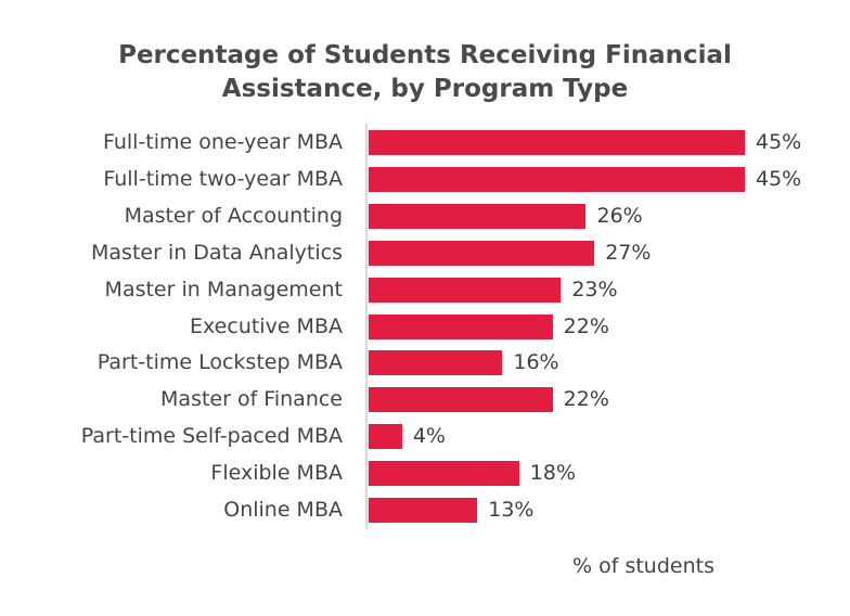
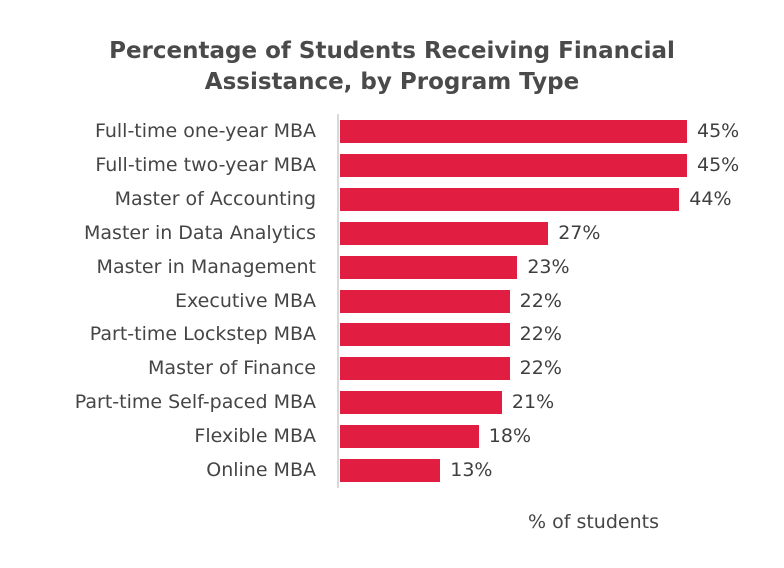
Master of Accounting: 26% -> 44%
Part-time Lockstep MBA: 16% -> 22%
Part-time Self-paced MBA: 4% -> 21%
